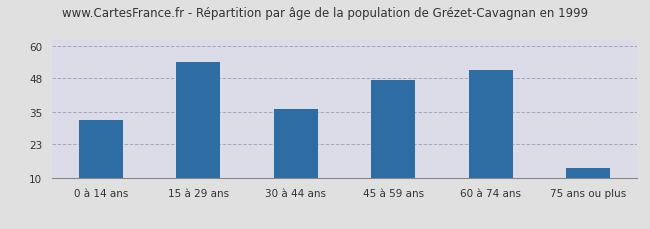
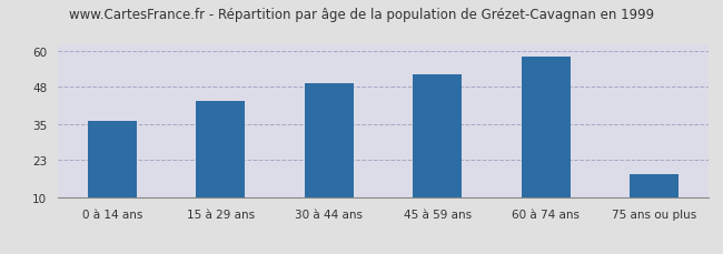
0 à 14 ans: 32 -> 36
15 à 29 ans: 54 -> 43
30 à 44 ans: 36 -> 49
45 à 59 ans: 47 -> 52
60 à 74 ans: 51 -> 58
75 ans ou plus: 14 -> 18
